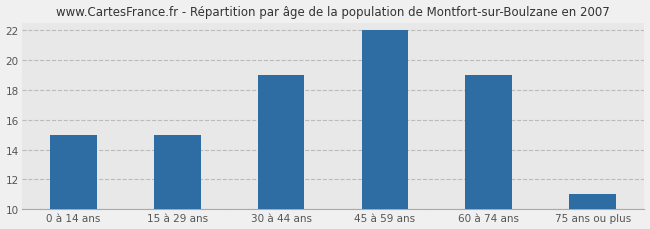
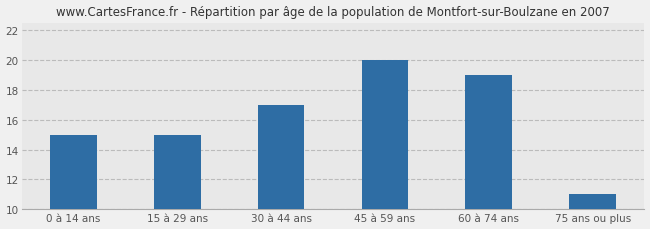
30 à 44 ans: 19 -> 17
45 à 59 ans: 22 -> 20
